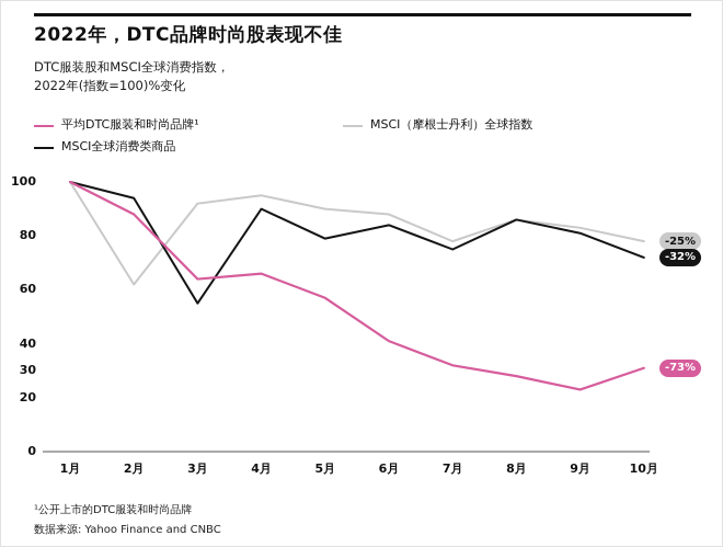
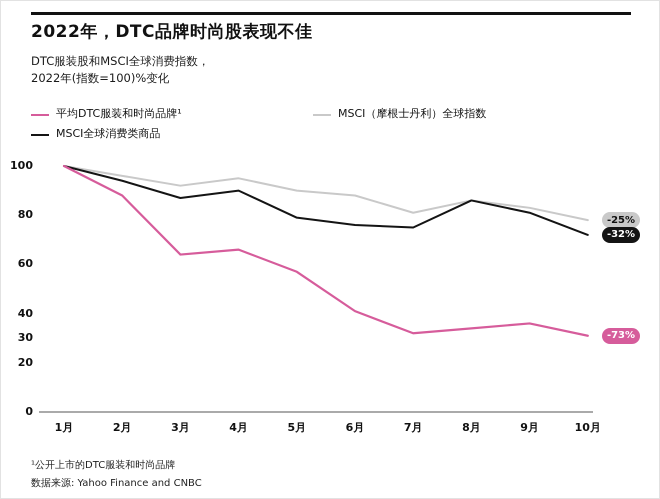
MSCI（摩根士丹利）全球指数/2月: 62 -> 96
MSCI全球消费类商品/3月: 55 -> 87
MSCI全球消费类商品/6月: 84 -> 76
MSCI（摩根士丹利）全球指数/7月: 78 -> 81
平均DTC服装和时尚品牌¹/8月: 28 -> 34
平均DTC服装和时尚品牌¹/9月: 23 -> 36
